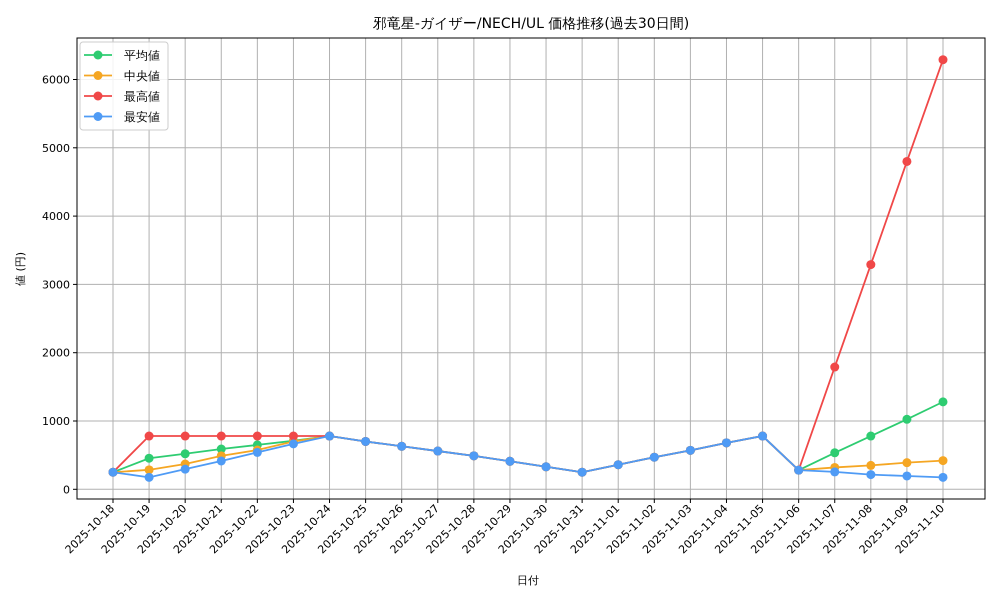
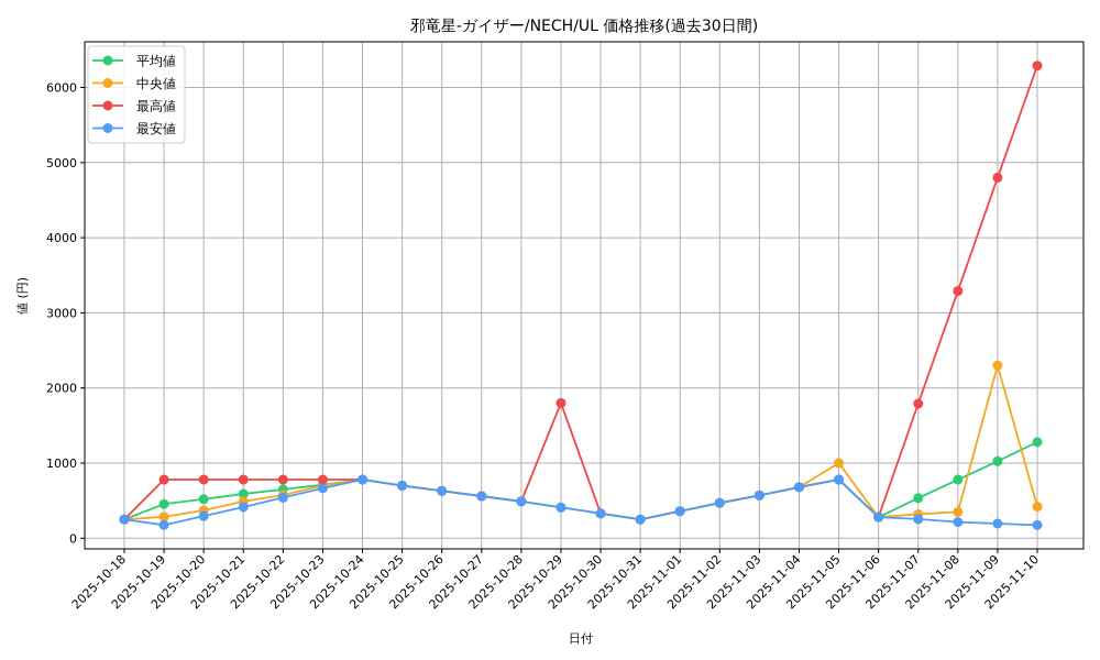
最高値/2025-10-29: 400 -> 1800
中央値/2025-11-05: 800 -> 1000
中央値/2025-11-09: 400 -> 2300
